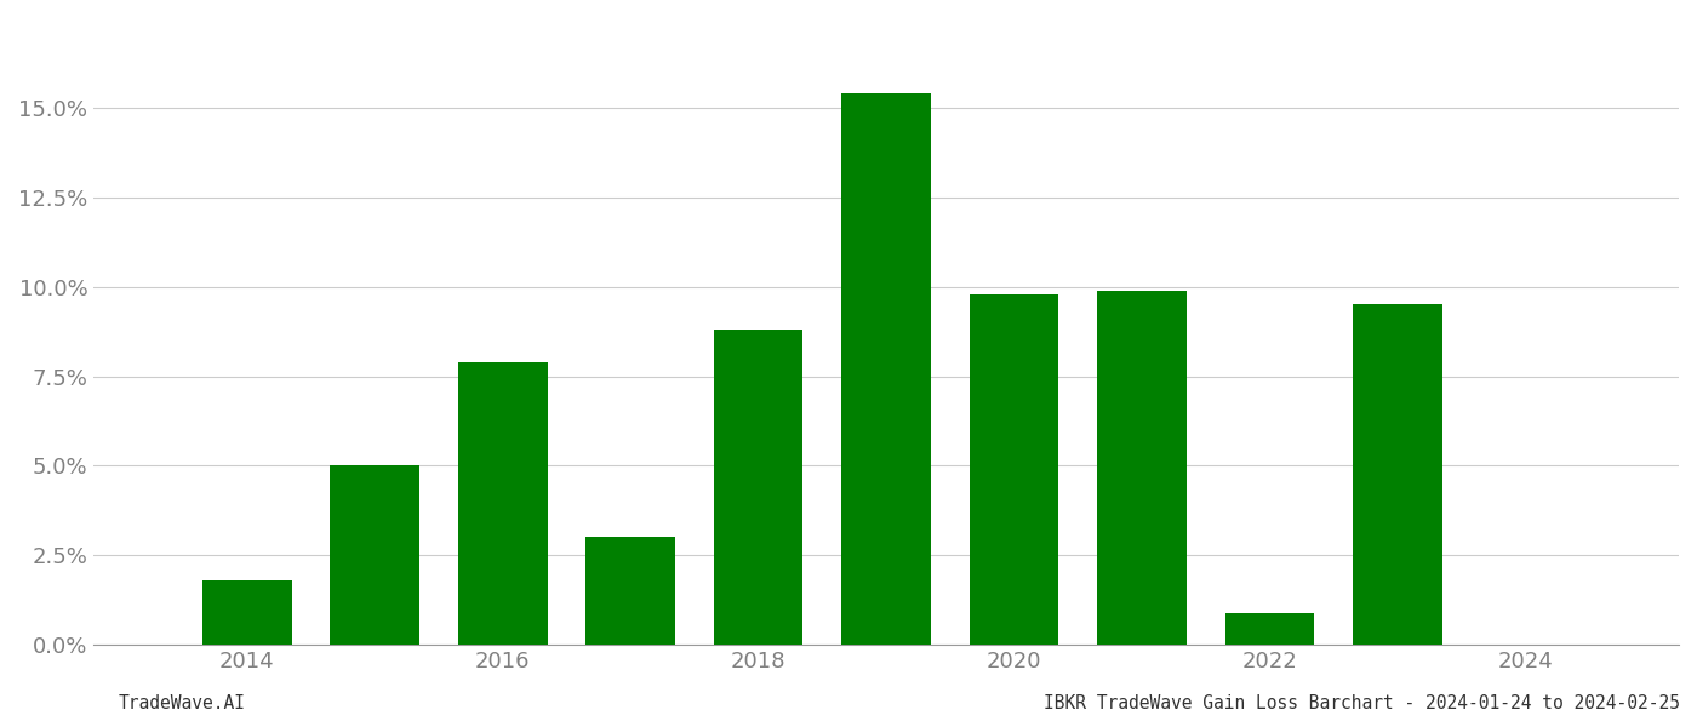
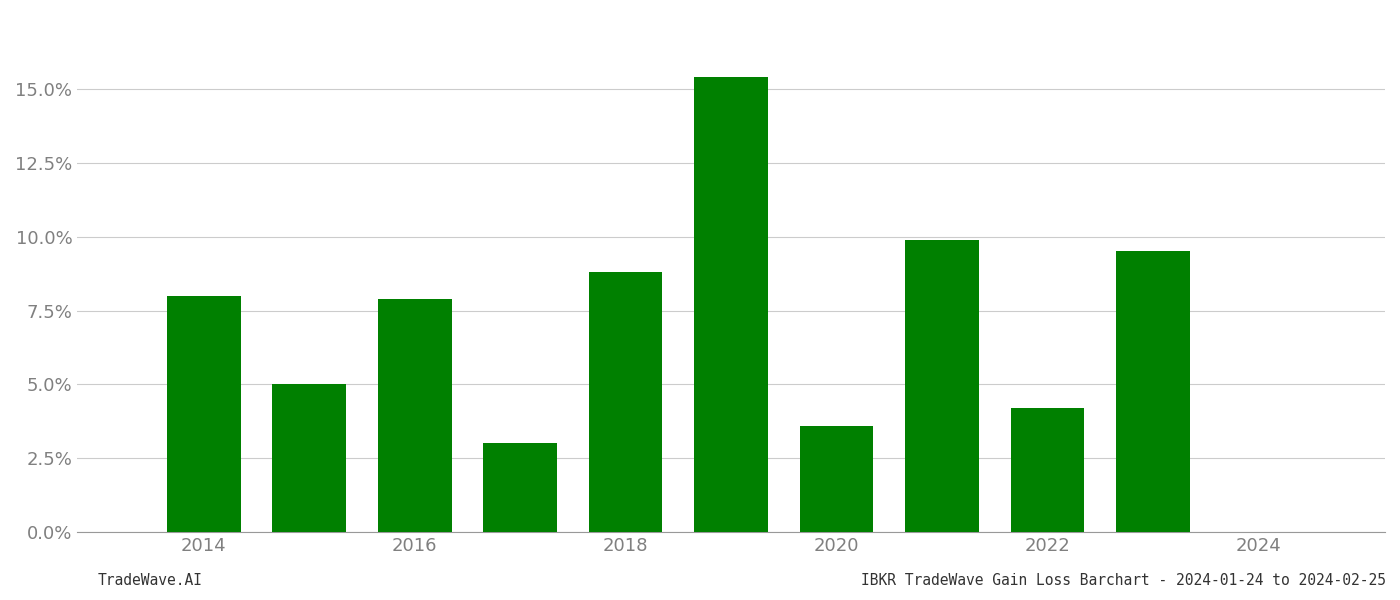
2014: 1.8% -> 8.0%
2020: 9.8% -> 3.6%
2022: 0.9% -> 4.2%
